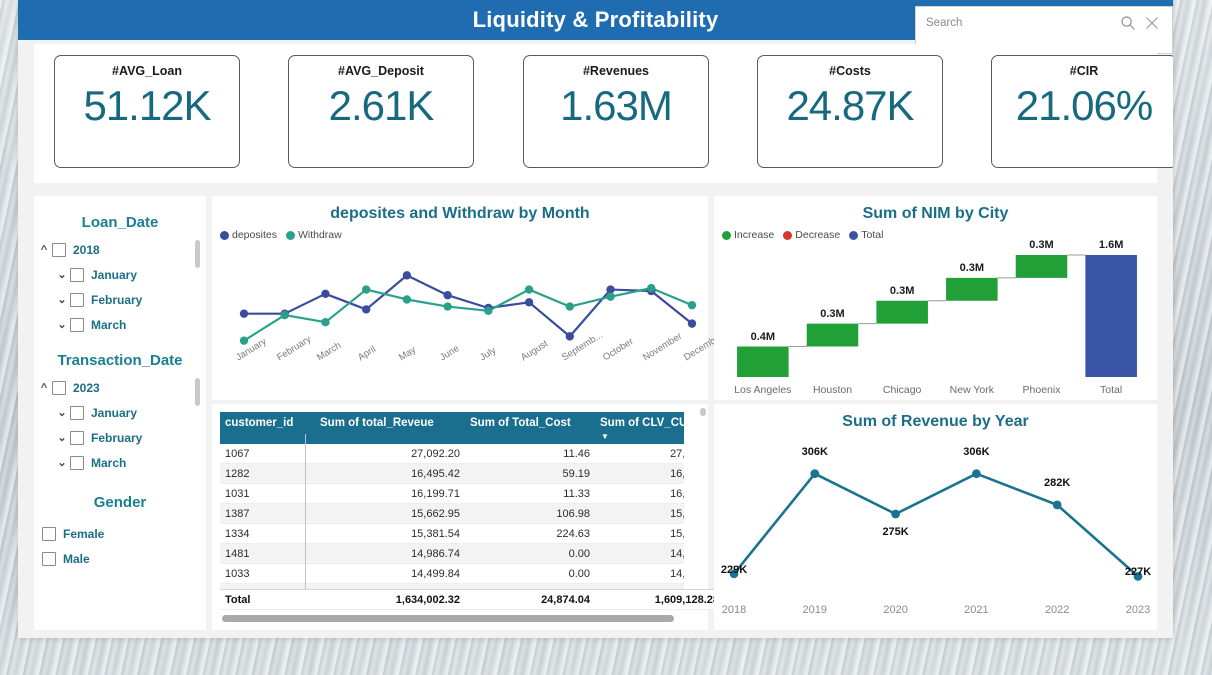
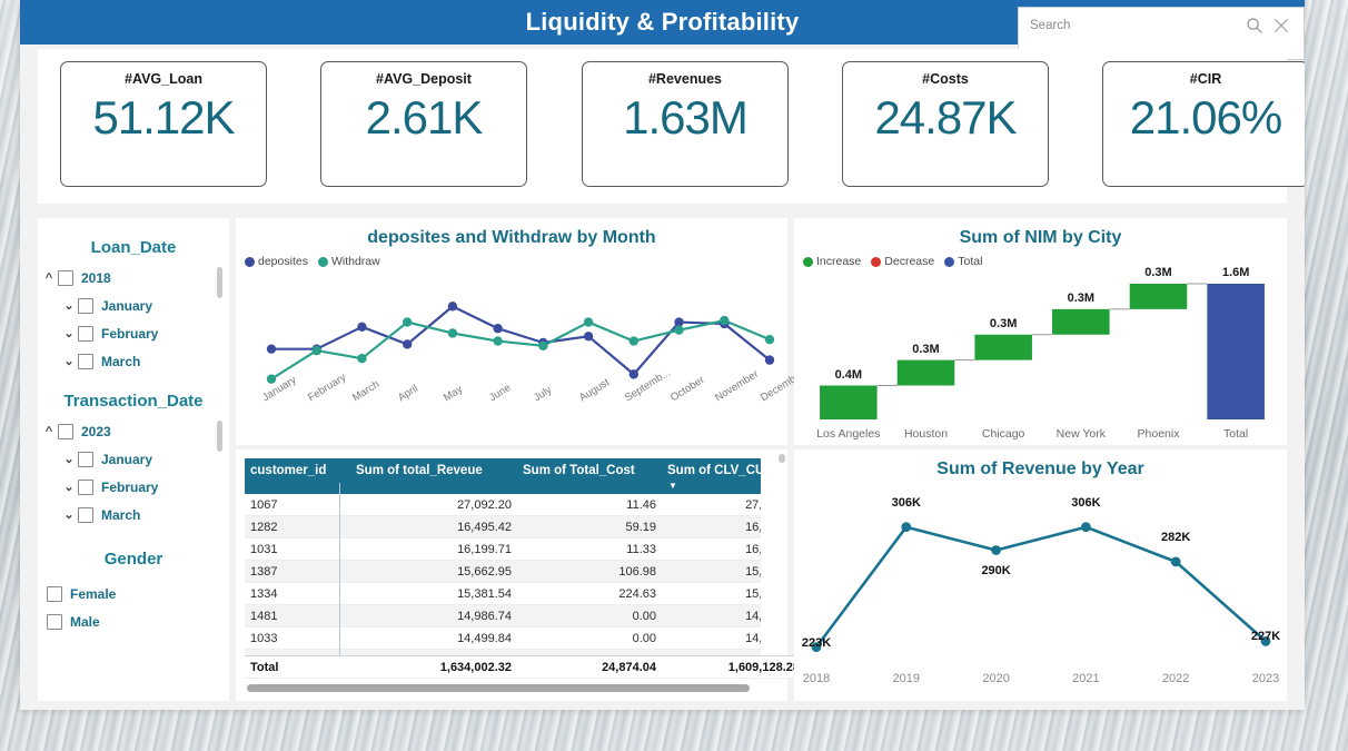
Sum of Revenue by Year/2018: 229K -> 223K
Sum of Revenue by Year/2020: 275K -> 290K
